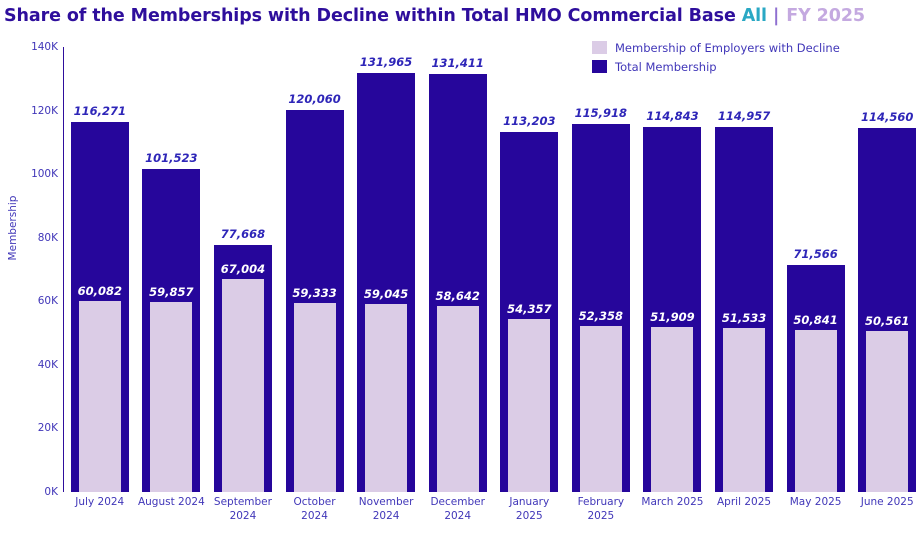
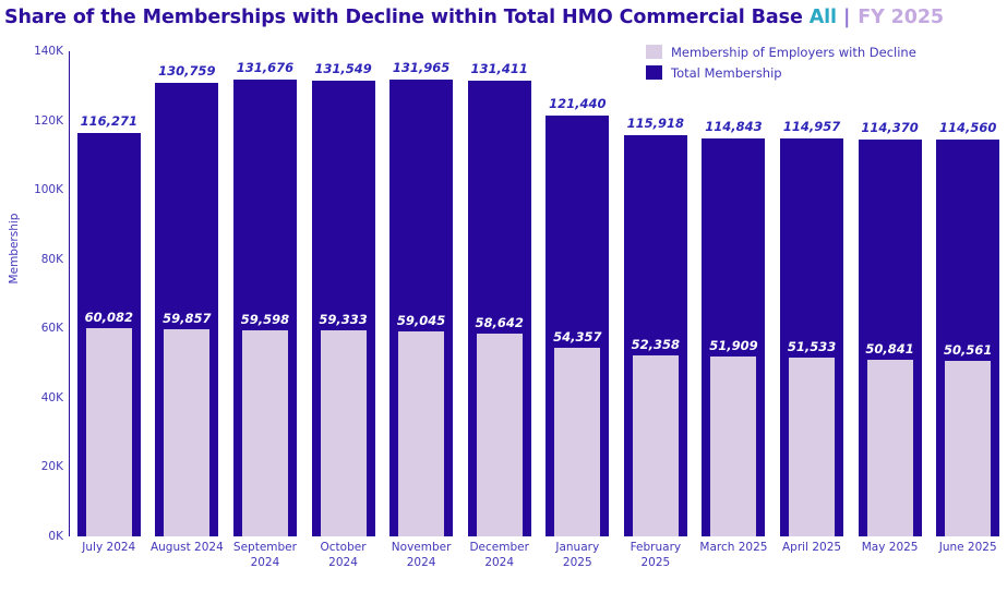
Total Membership/August 2024: 101,523 -> 130,759
Total Membership/September 2024: 77,668 -> 131,676
Membership of Employers with Decline/September 2024: 67,004 -> 59,598
Total Membership/October 2024: 120,060 -> 131,549
Total Membership/January 2025: 113,203 -> 121,440
Total Membership/May 2025: 71,566 -> 114,370
